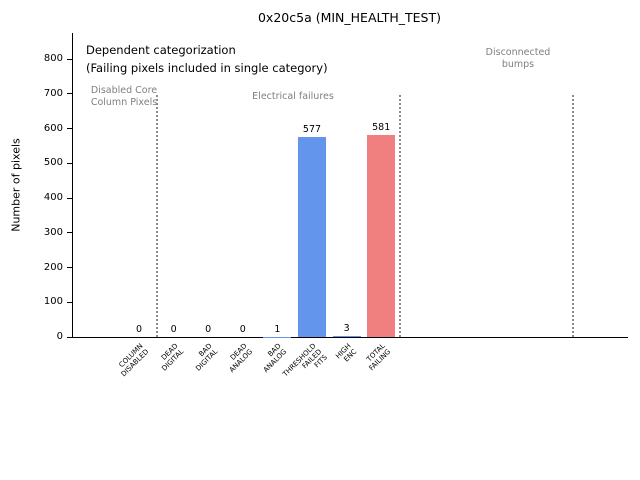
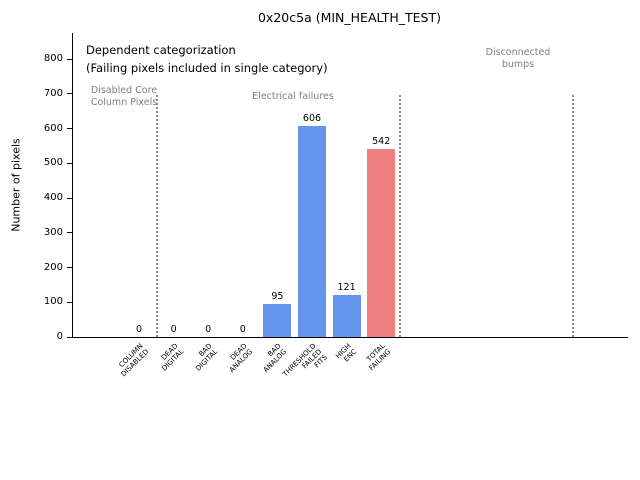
BAD ANALOG: 1 -> 95
THRESHOLD FAILED FITS: 577 -> 606
HIGH ENC: 3 -> 121
TOTAL FAILING: 581 -> 542
